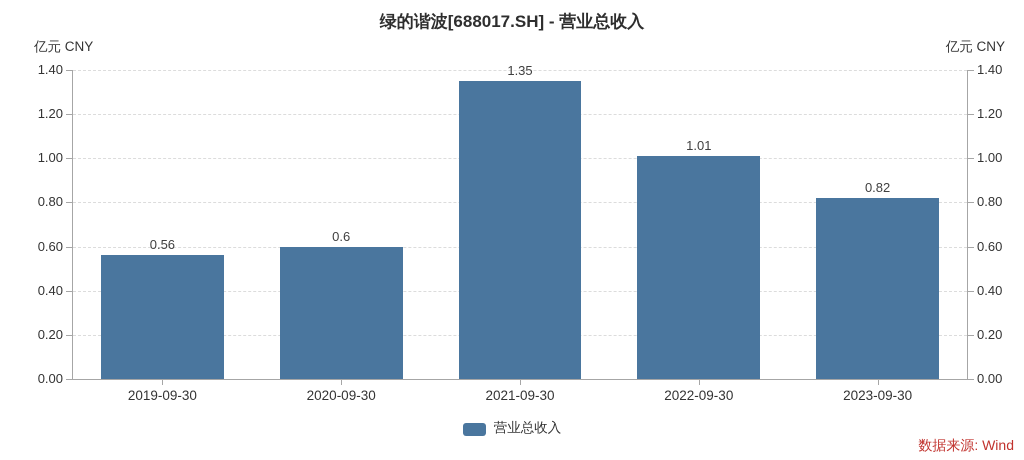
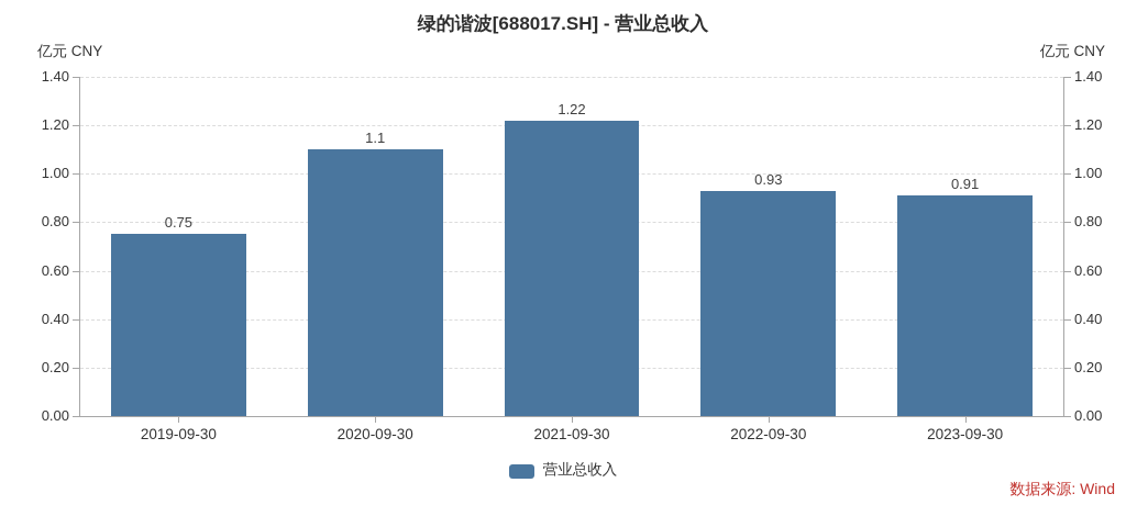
2019-09-30: 0.56 -> 0.75
2020-09-30: 0.6 -> 1.1
2021-09-30: 1.35 -> 1.22
2022-09-30: 1.01 -> 0.93
2023-09-30: 0.82 -> 0.91
